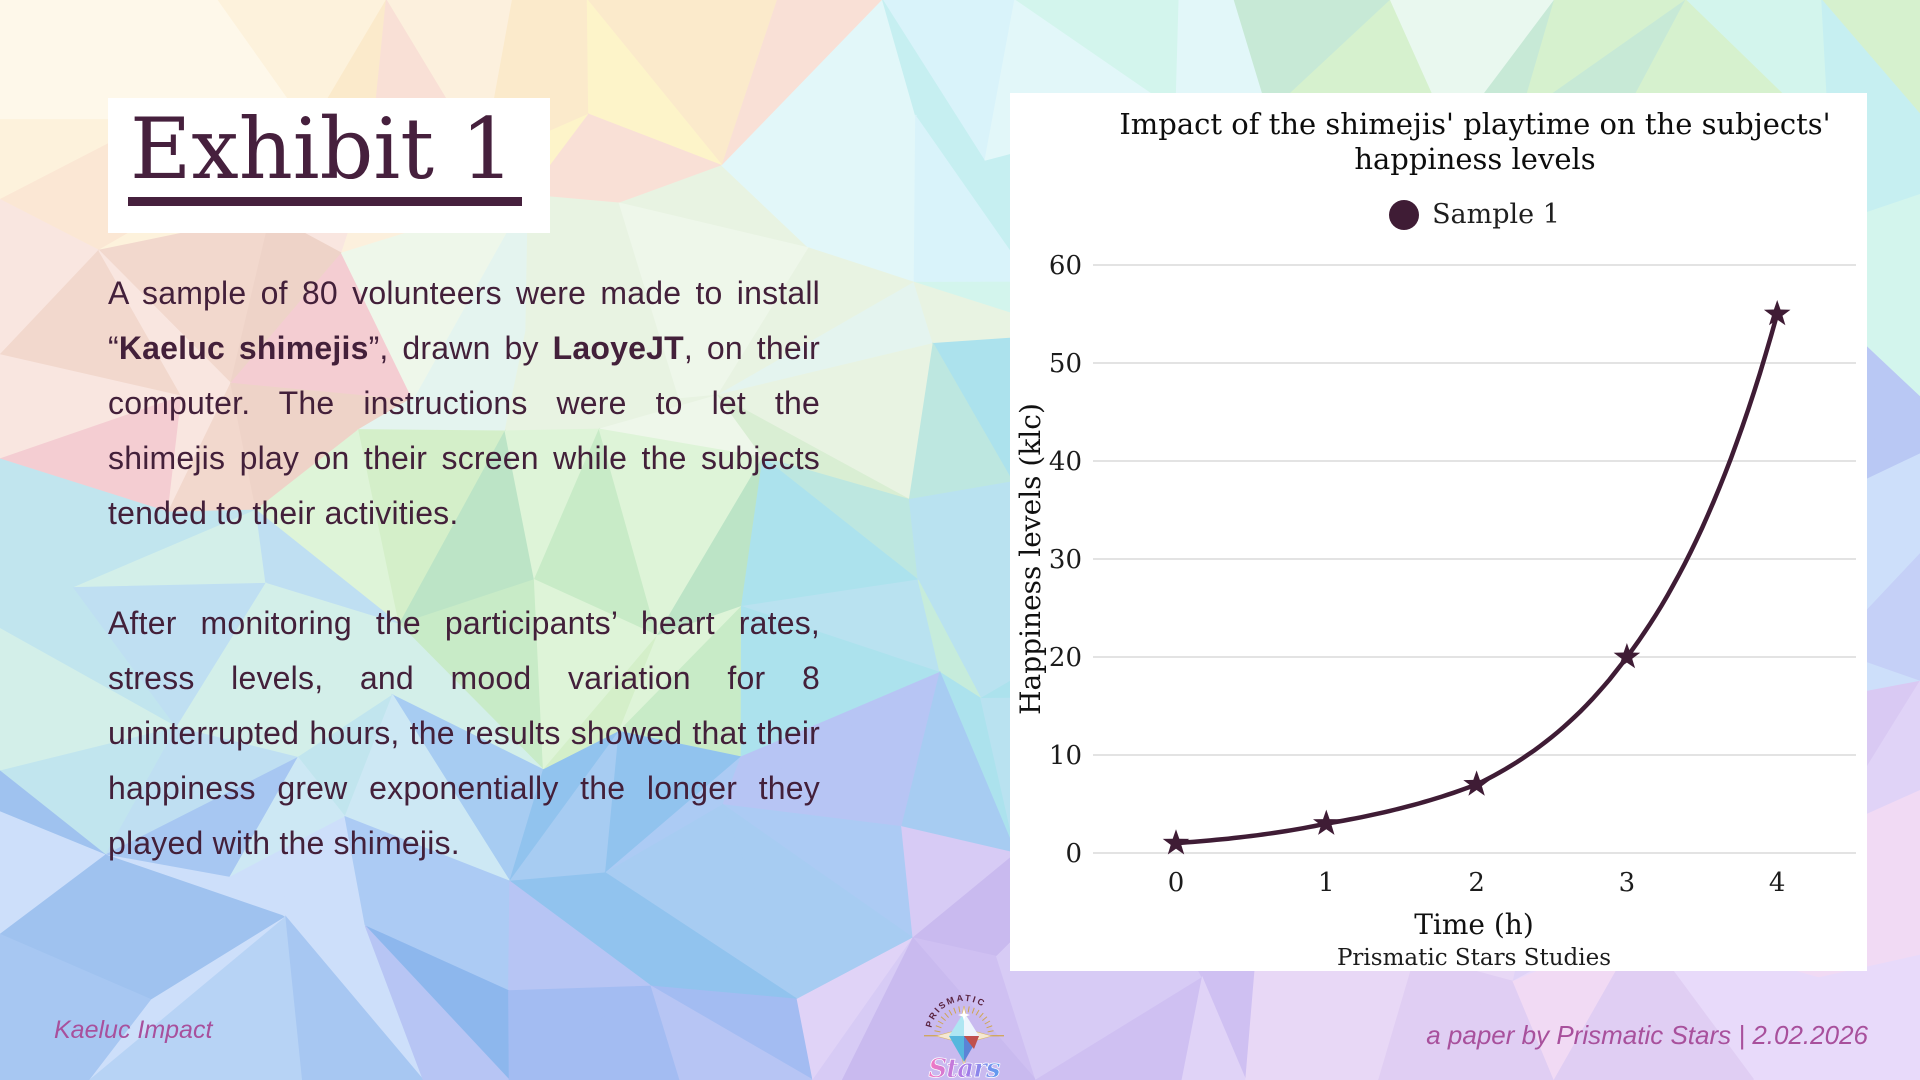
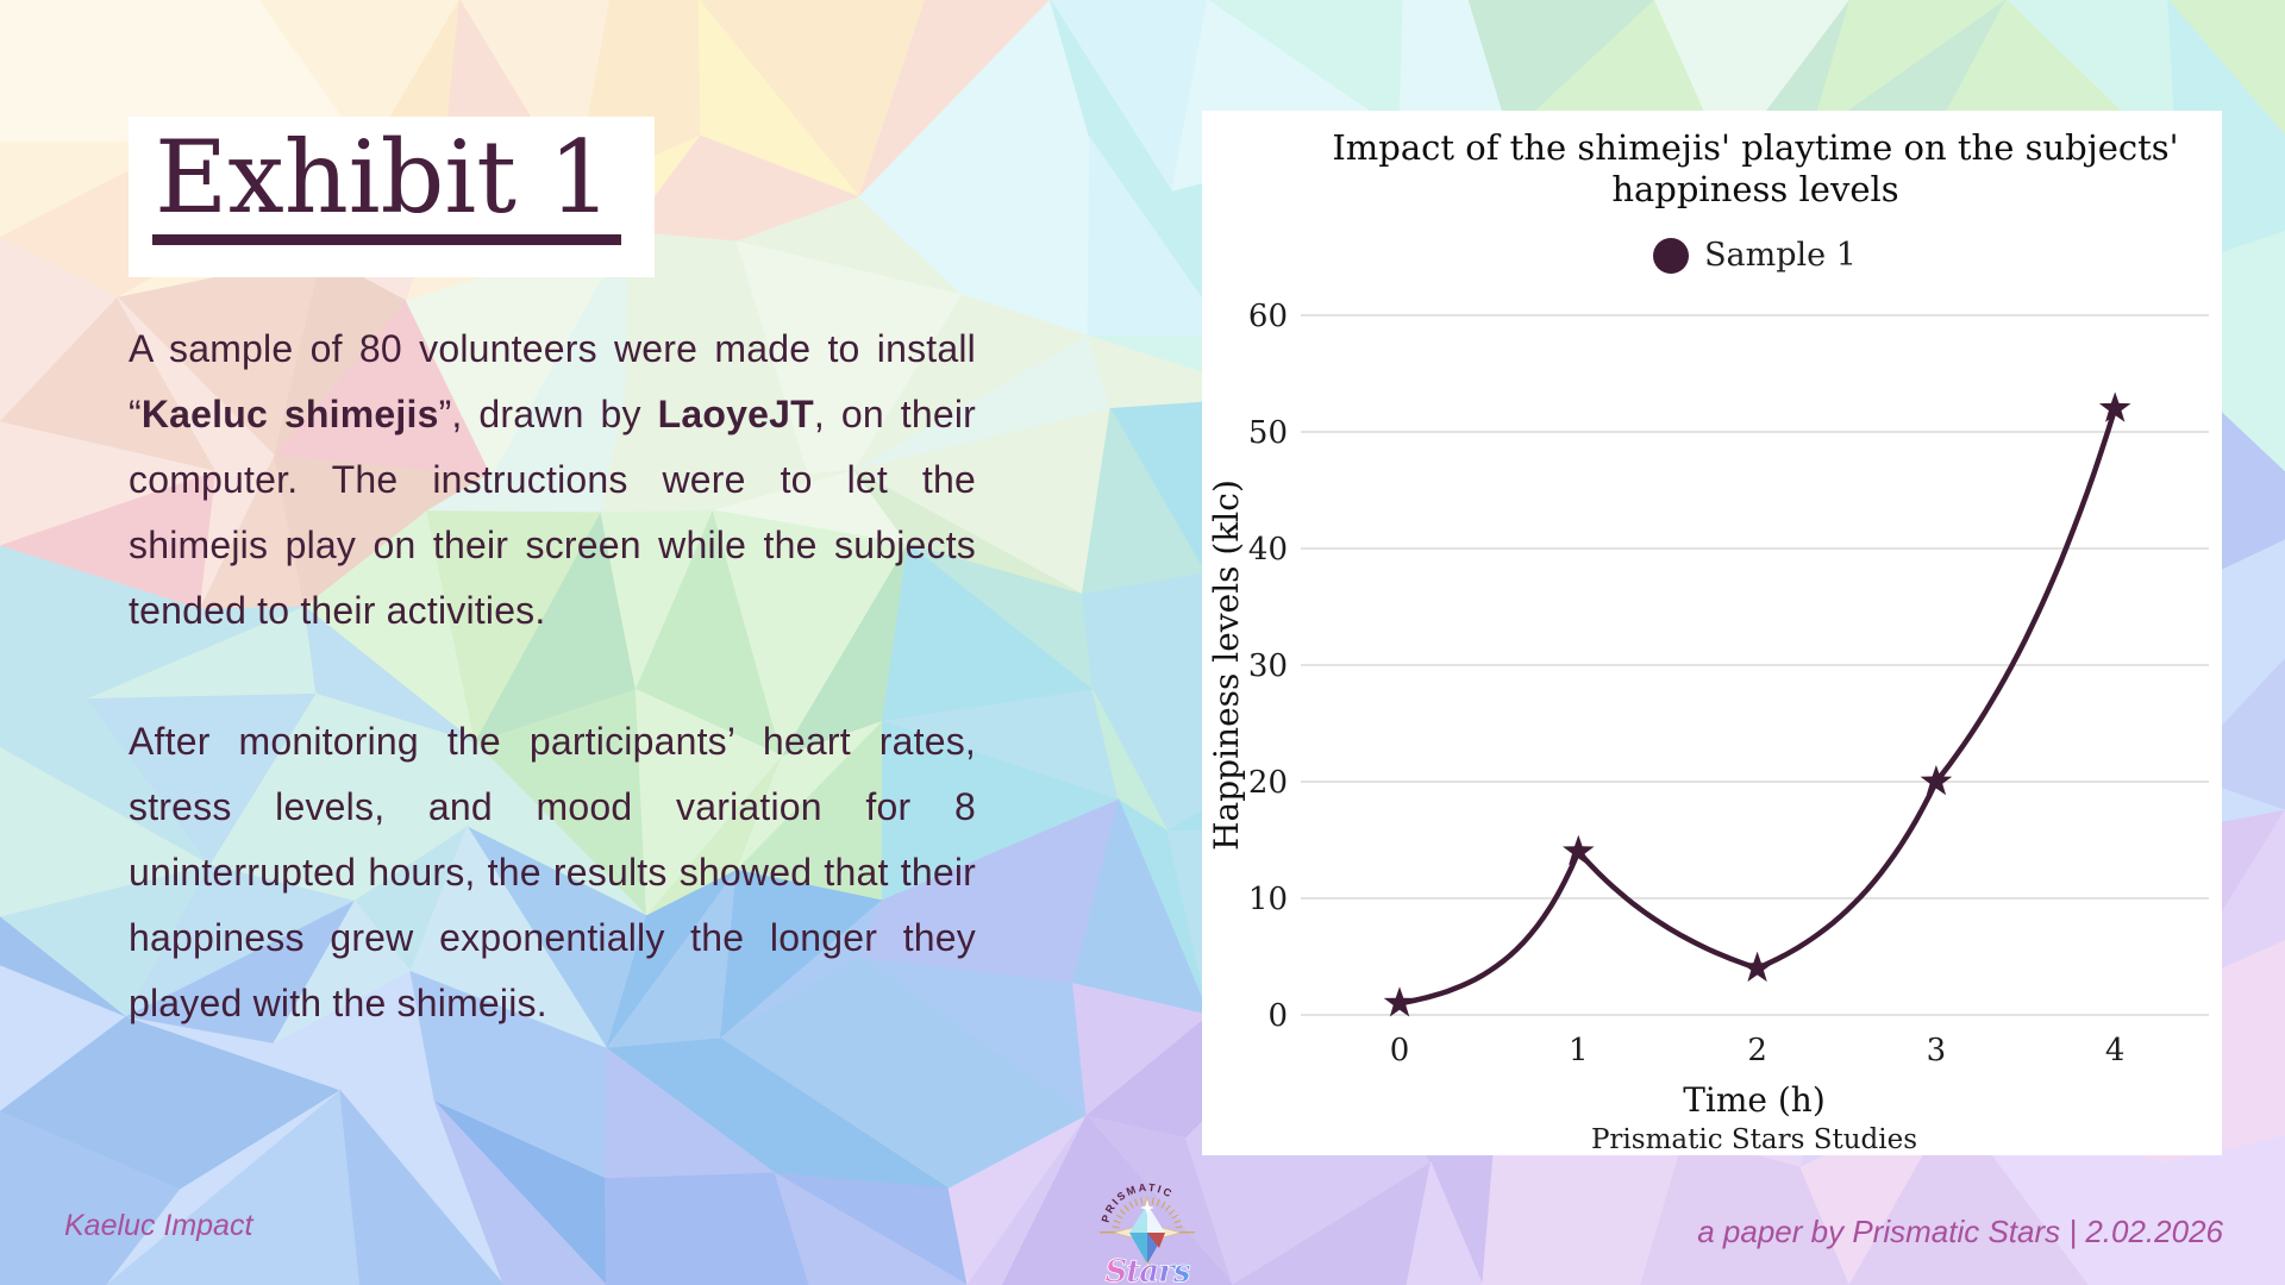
1: 3 -> 14
2: 7 -> 4
4: 55 -> 52
